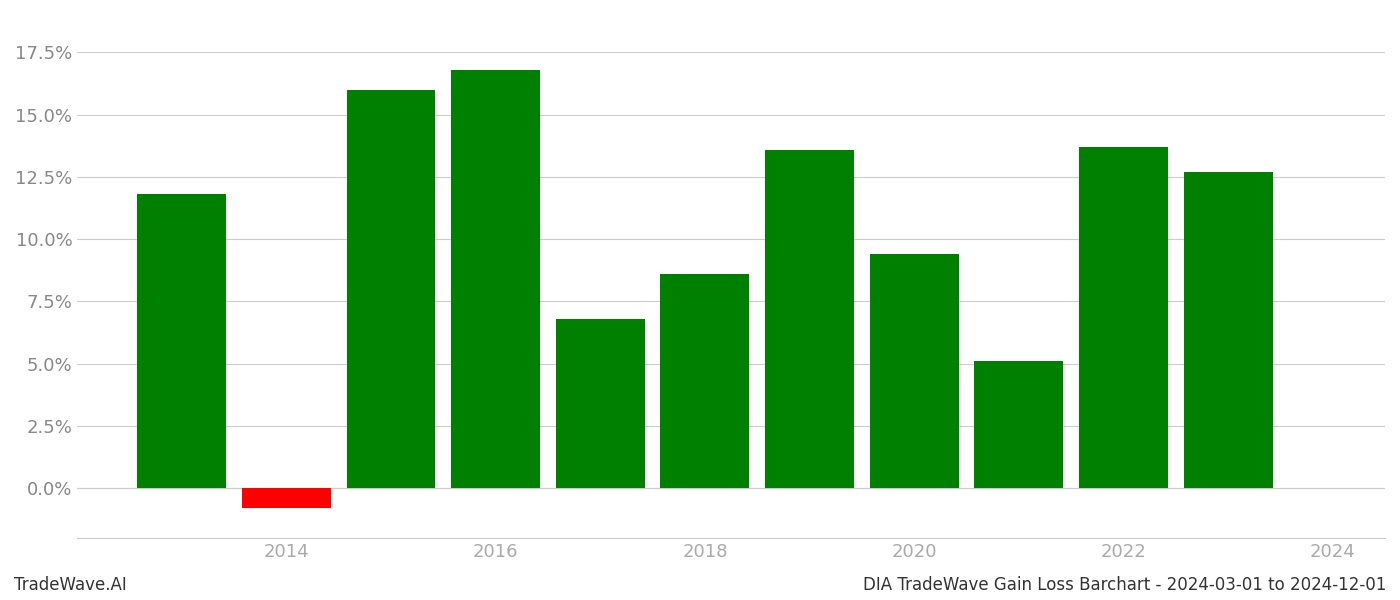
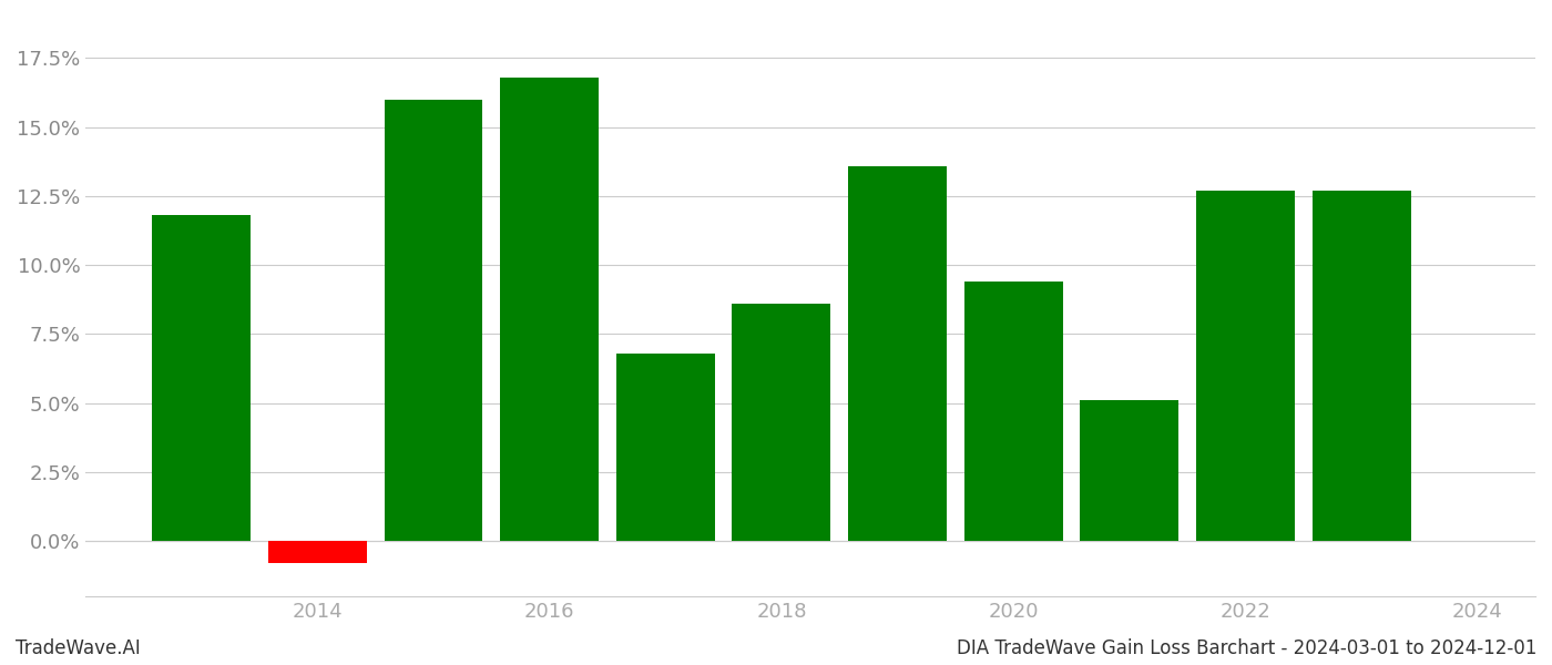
2022: 13.7% -> 12.7%
